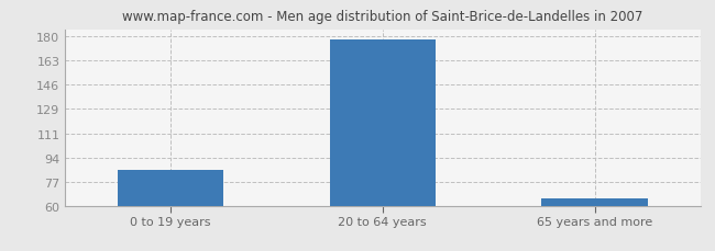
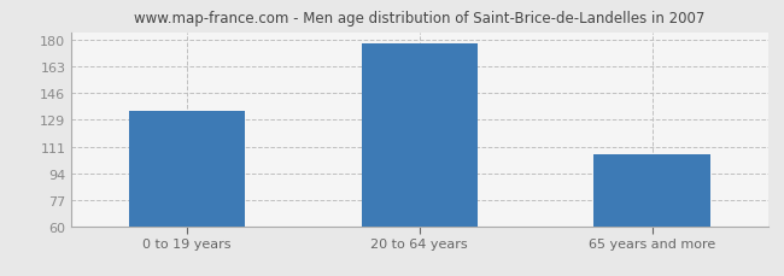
0 to 19 years: 85 -> 134
65 years and more: 65 -> 106
